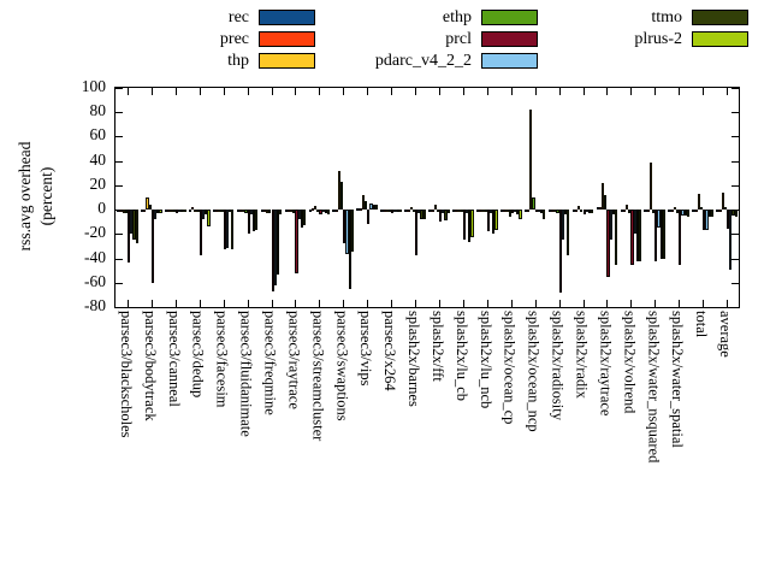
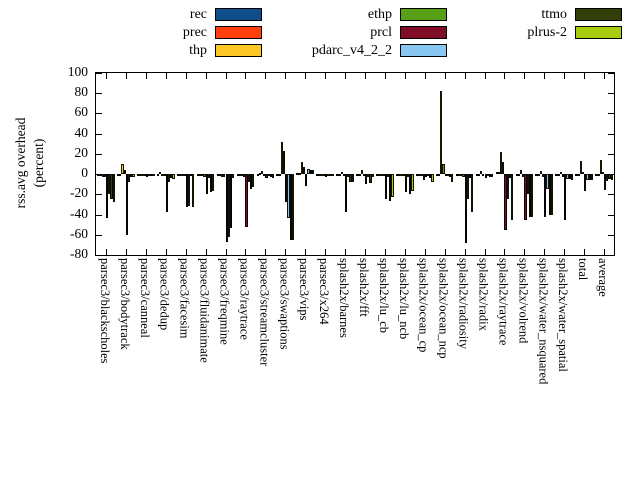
plrus-2/parsec3/dedup: -14 -> -5
pdarc_v4_2_2/parsec3/swaptions: -36 -> -43
plrus-2/parsec3/swaptions: -35 -> -65
thp/splash2x/water_nsquared: 39 -> 3
pdarc_v4_2_2/total: -17 -> -6
pdarc_v4_2_2/average: -49 -> -7
